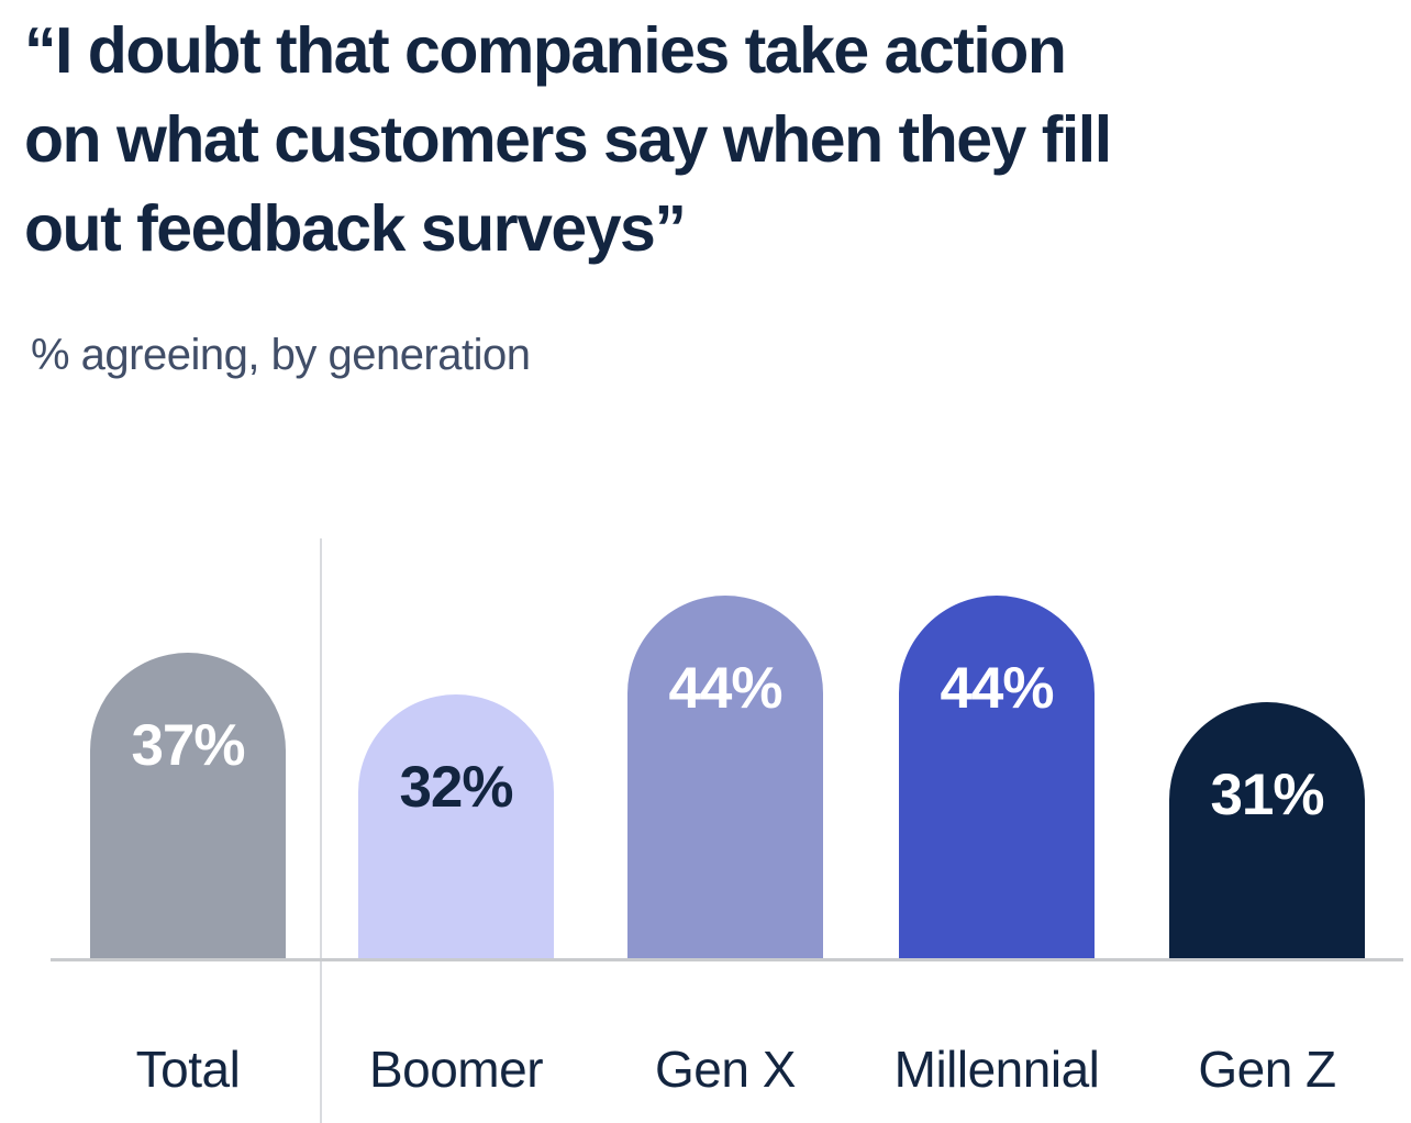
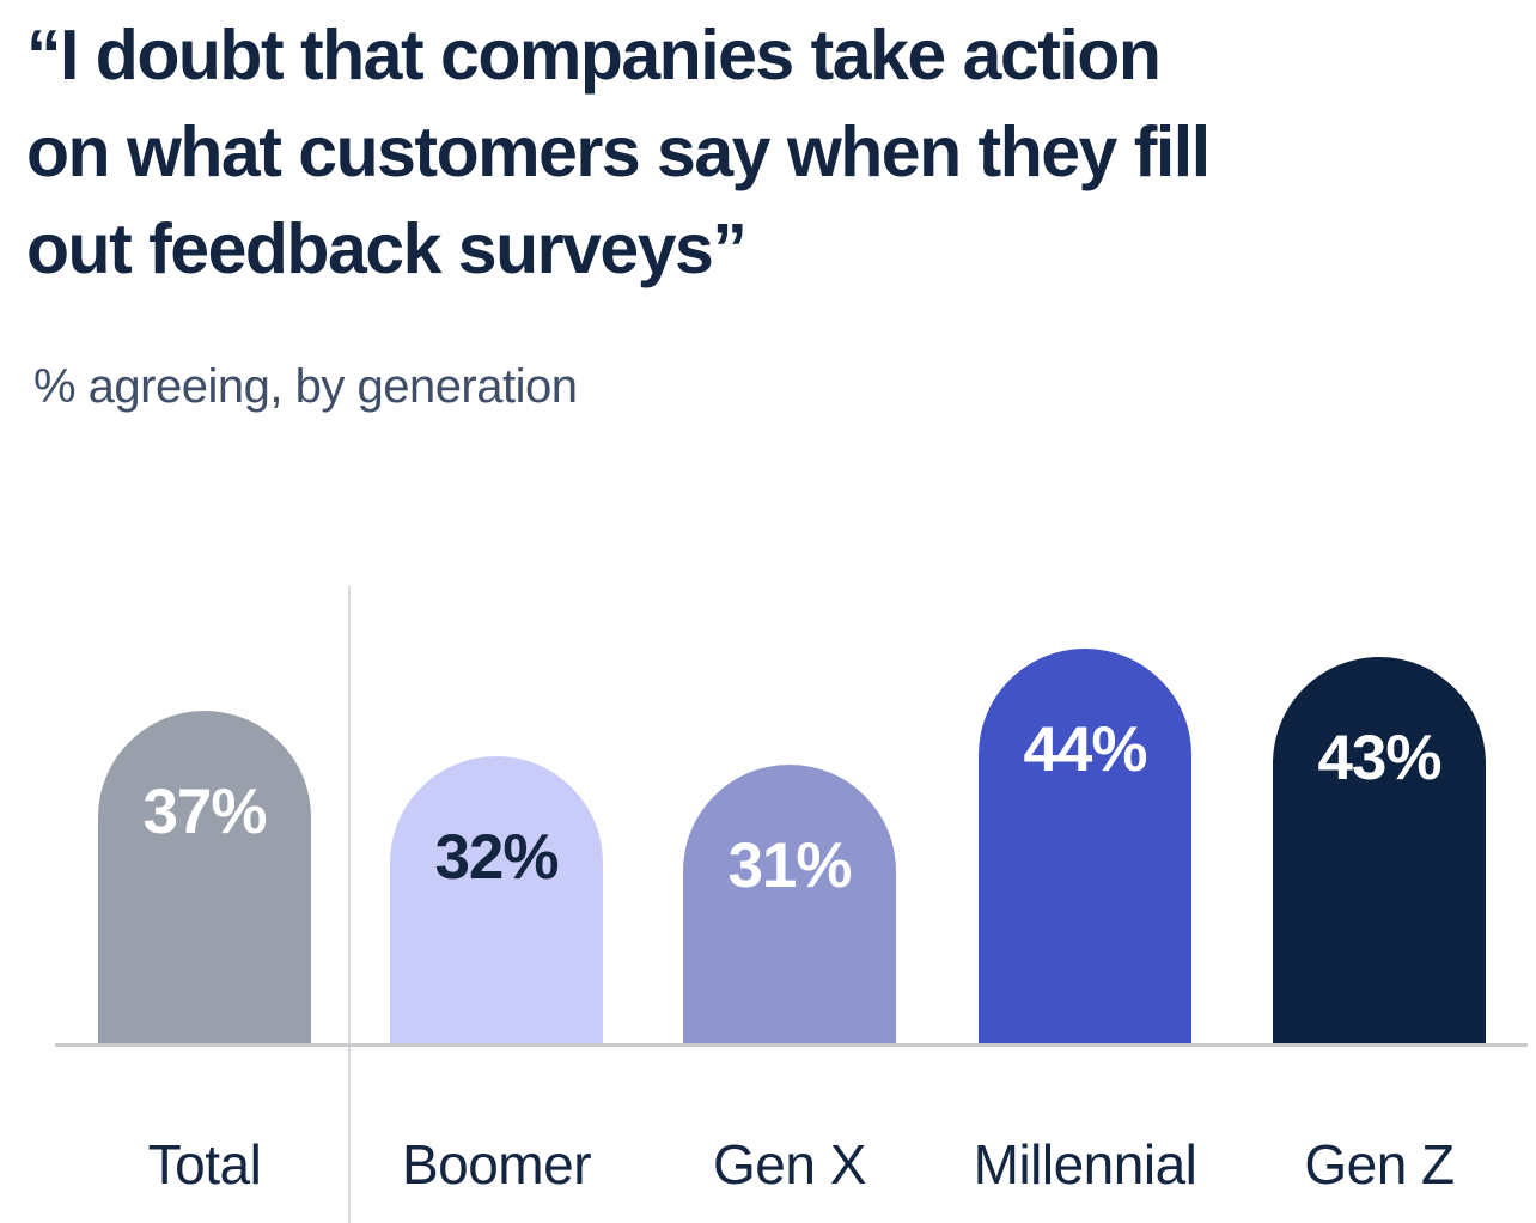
Gen X: 44% -> 31%
Gen Z: 31% -> 43%
